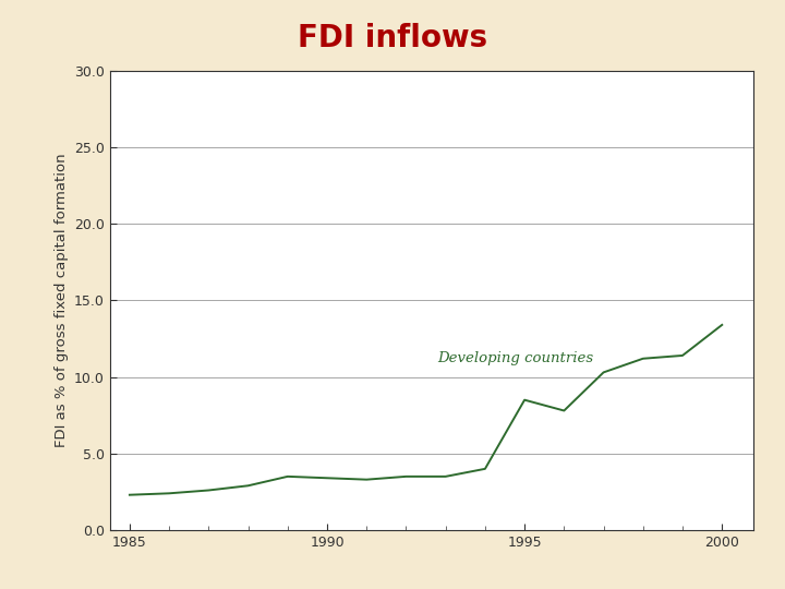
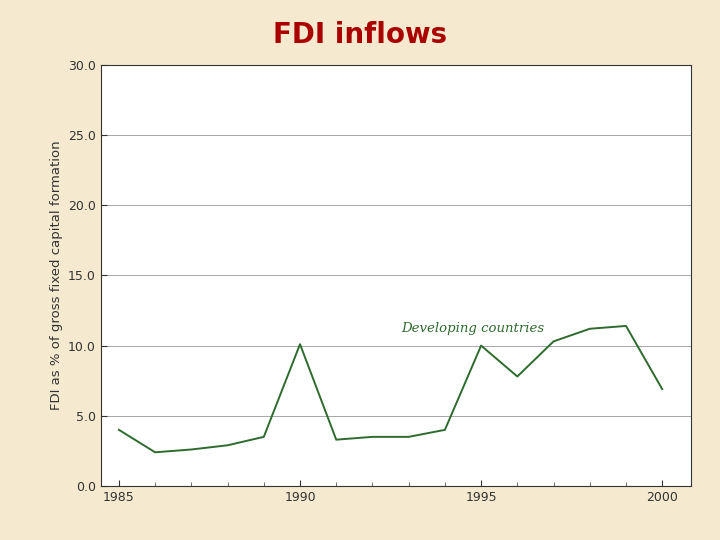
1985: 2.3 -> 4.0
1990: 3.4 -> 10.1
1995: 8.5 -> 10.0
2000: 13.4 -> 6.9
